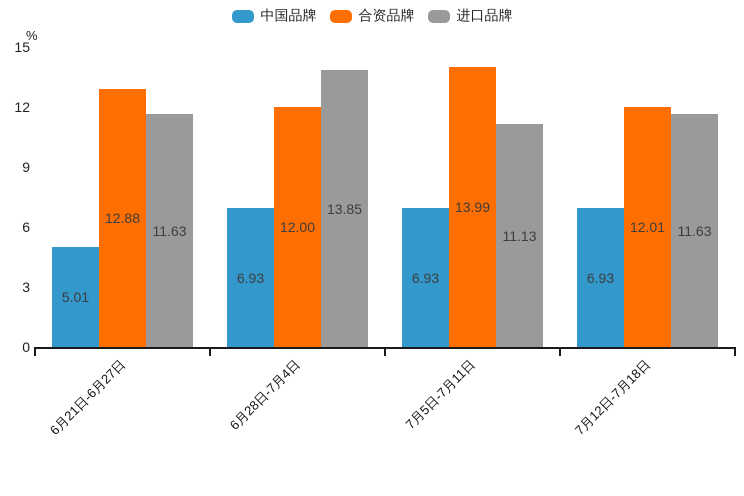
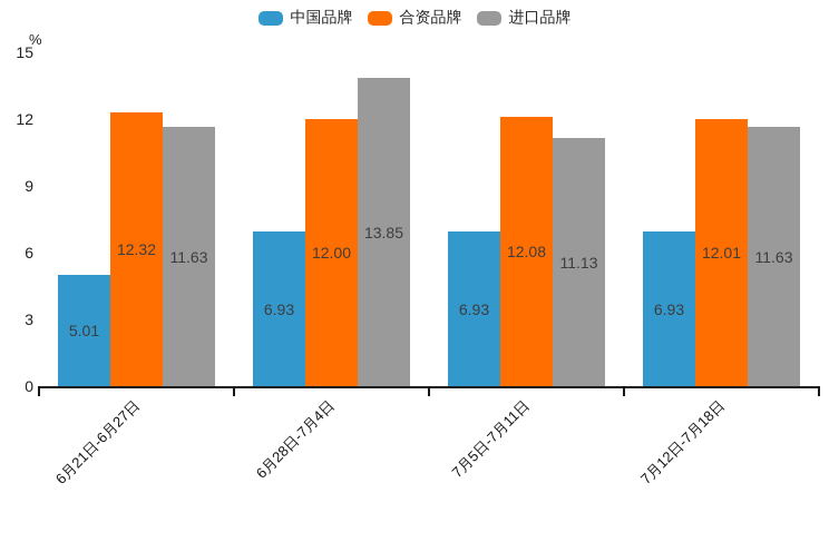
合资品牌/6月21日-6月27日: 12.88 -> 12.32
合资品牌/7月5日-7月11日: 13.99 -> 12.08
